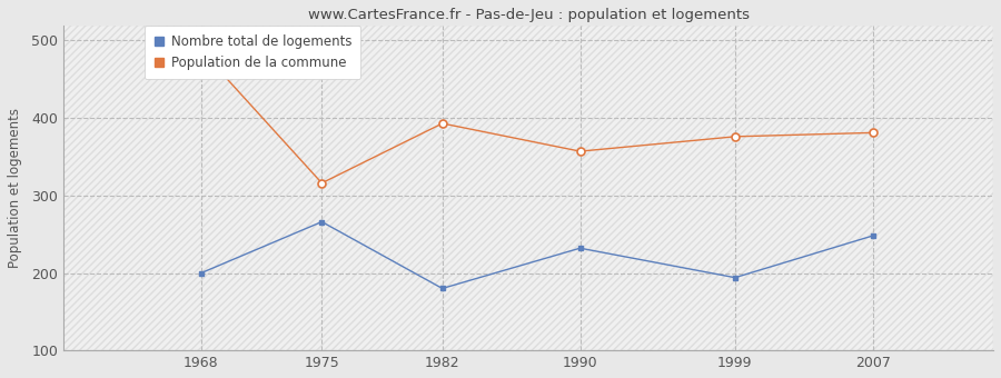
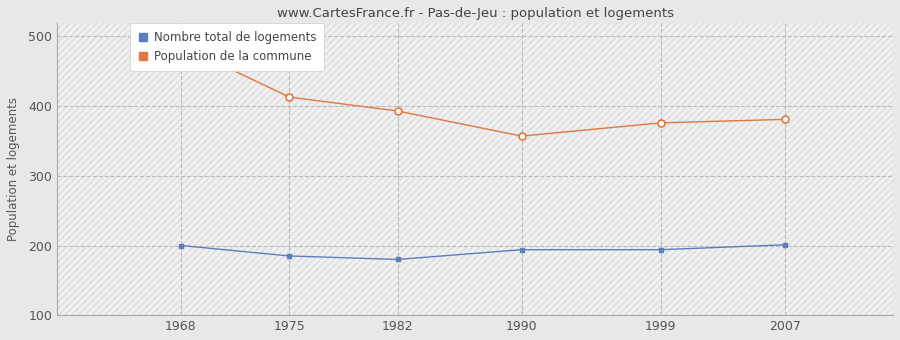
Nombre total de logements/1975: 266 -> 185
Population de la commune/1975: 316 -> 413
Nombre total de logements/1990: 232 -> 194
Nombre total de logements/2007: 248 -> 201
